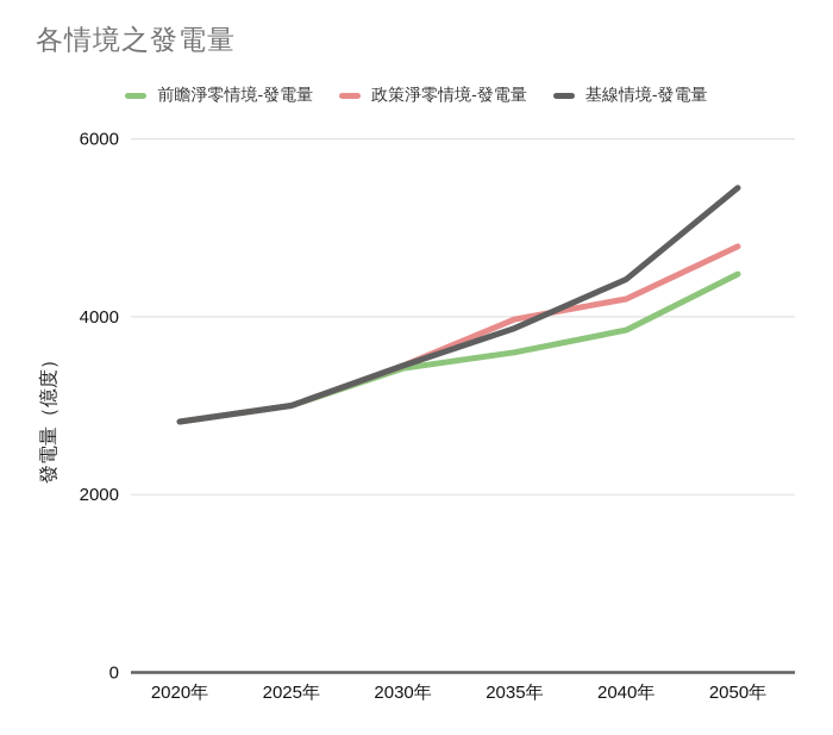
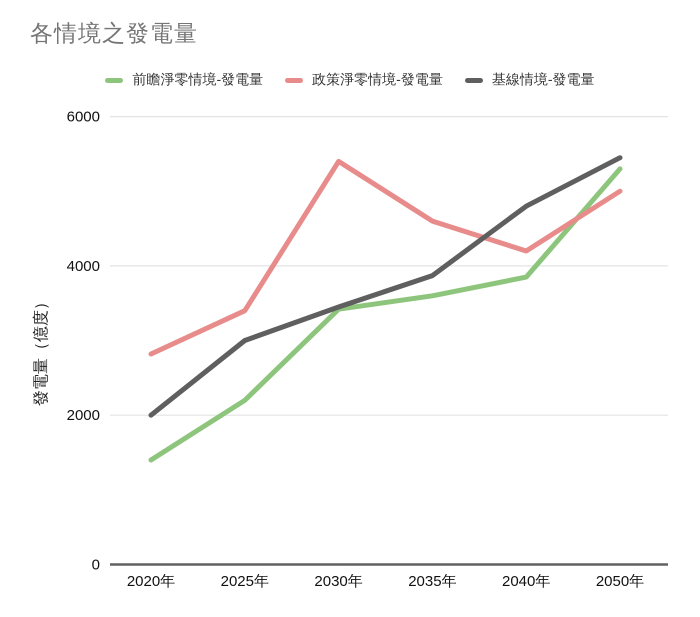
前瞻淨零情境-發電量/2020年: 2800 -> 1400
基線情境-發電量/2020年: 2800 -> 2000
前瞻淨零情境-發電量/2025年: 3000 -> 2200
政策淨零情境-發電量/2025年: 3000 -> 3400
政策淨零情境-發電量/2030年: 3400 -> 5400
政策淨零情境-發電量/2035年: 4000 -> 4600
基線情境-發電量/2040年: 4400 -> 4800
前瞻淨零情境-發電量/2050年: 4500 -> 5300
政策淨零情境-發電量/2050年: 4800 -> 5000
